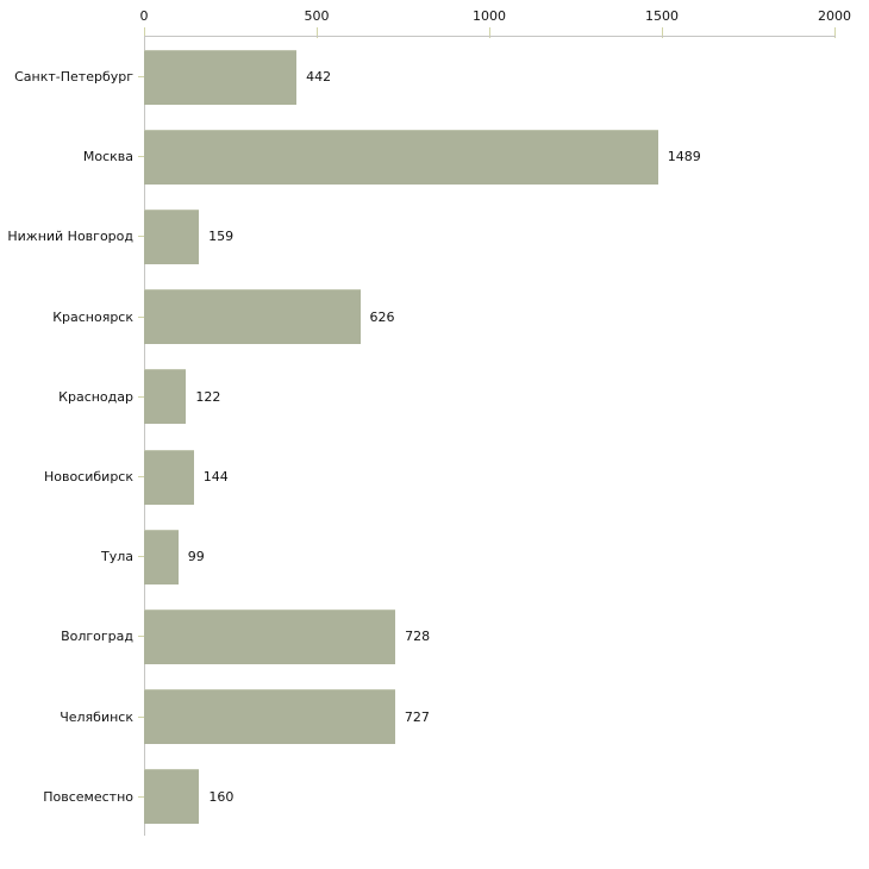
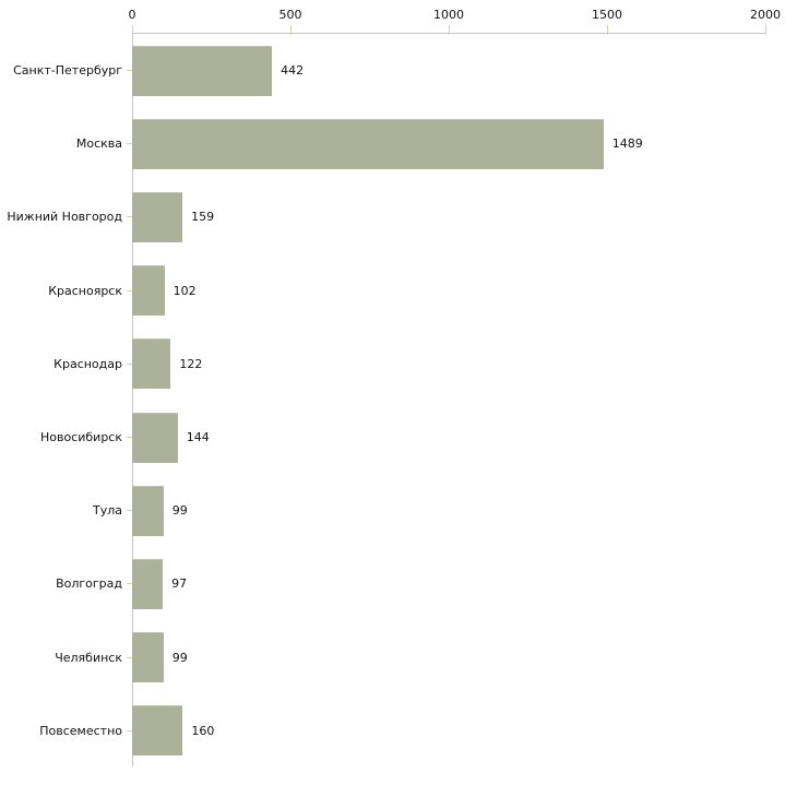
Красноярск: 626 -> 102
Волгоград: 728 -> 97
Челябинск: 727 -> 99
